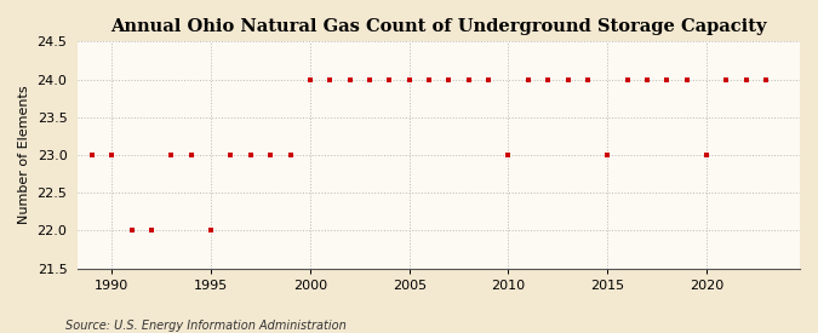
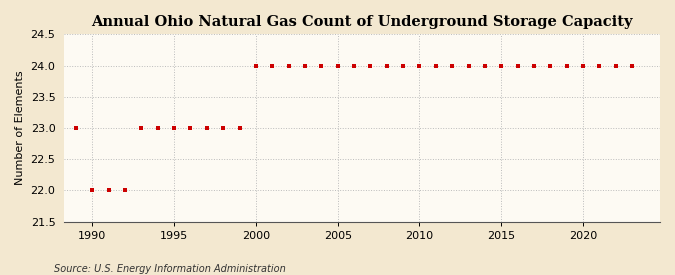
1990: 23 -> 22
1995: 22 -> 23
2010: 23 -> 24
2015: 23 -> 24
2020: 23 -> 24
